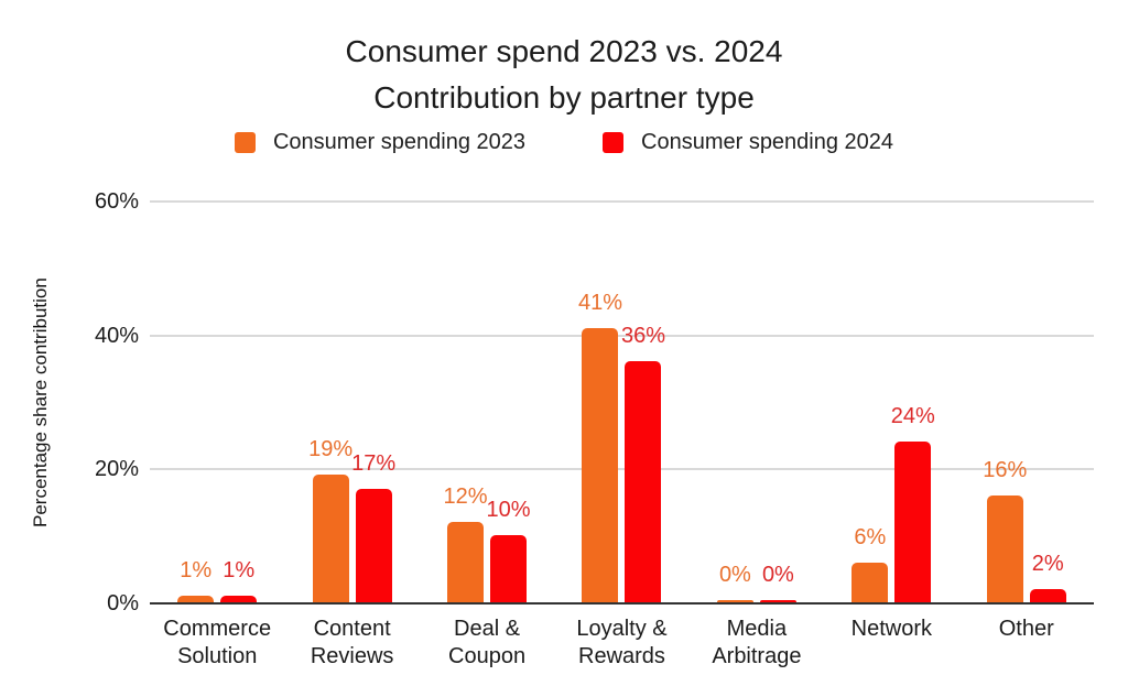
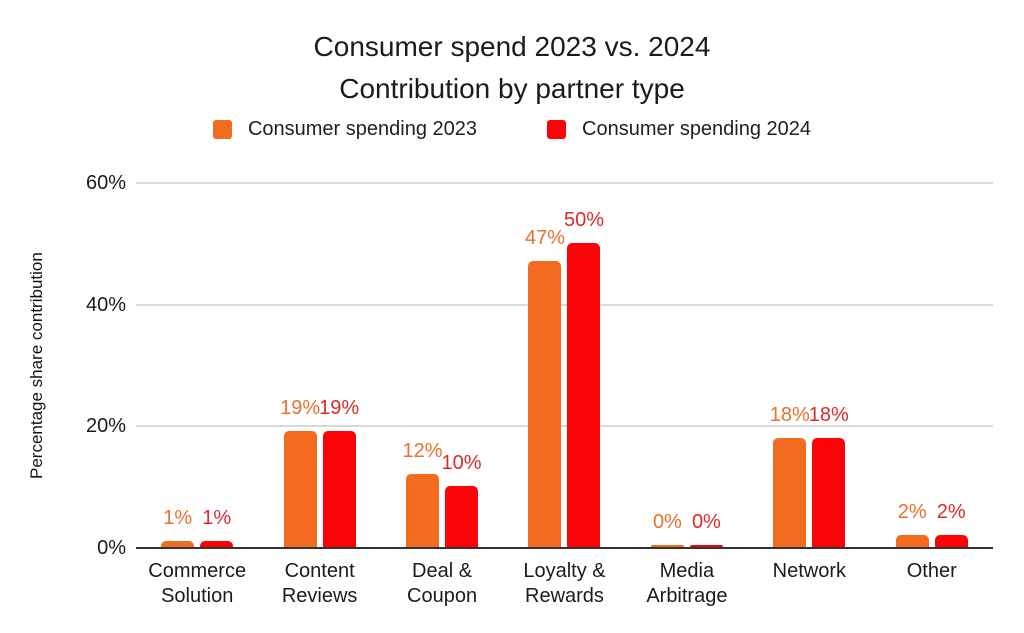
Consumer spending 2024/Content Reviews: 17% -> 19%
Consumer spending 2023/Loyalty & Rewards: 41% -> 47%
Consumer spending 2024/Loyalty & Rewards: 36% -> 50%
Consumer spending 2023/Network: 6% -> 18%
Consumer spending 2024/Network: 24% -> 18%
Consumer spending 2023/Other: 16% -> 2%
